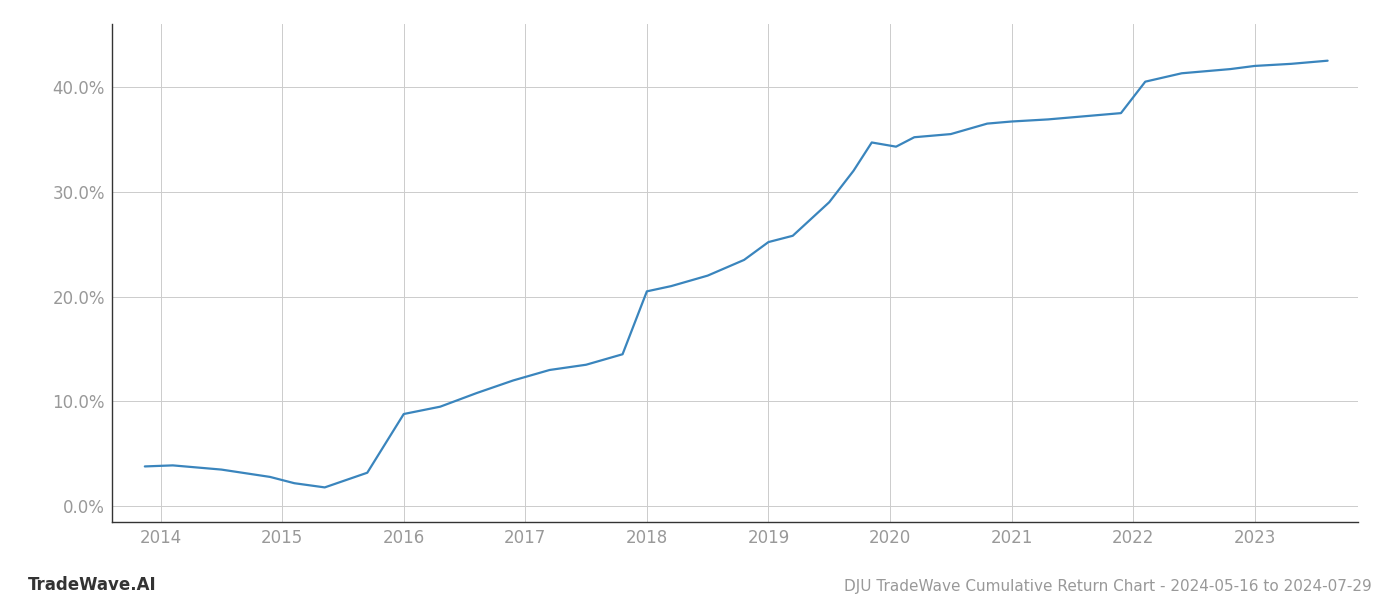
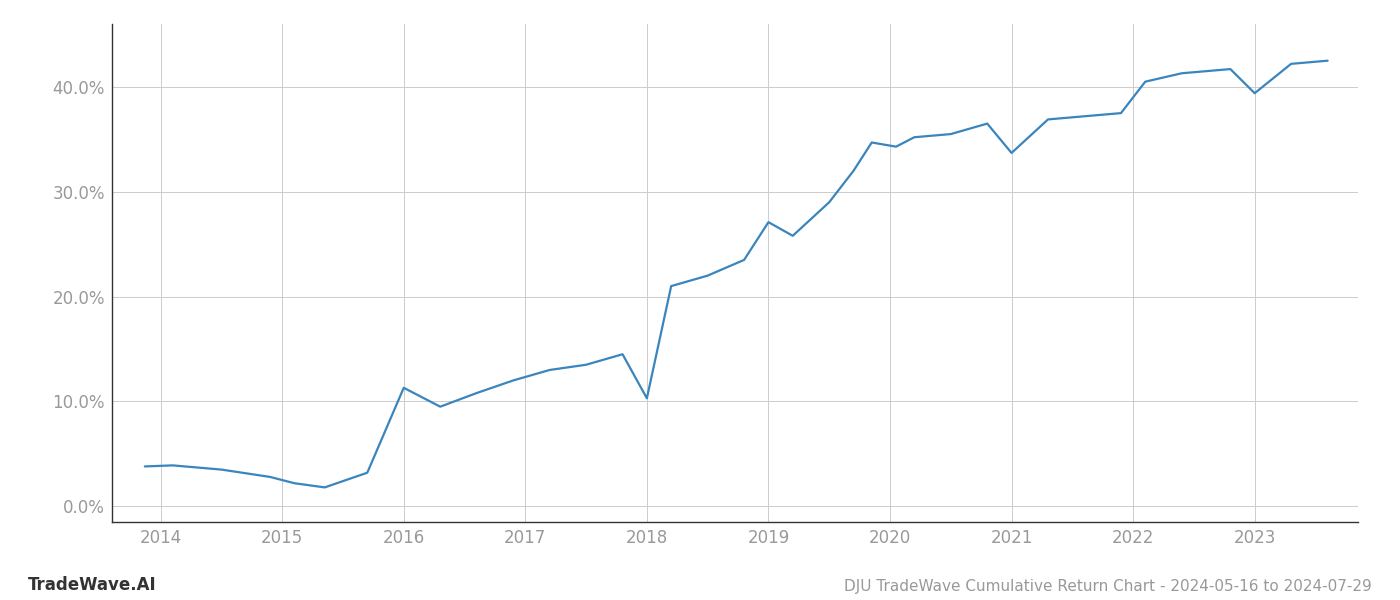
2016: 8.8% -> 11.3%
2018: 20.5% -> 10.3%
2019: 25.2% -> 27.1%
2021: 36.7% -> 33.7%
2023: 42.0% -> 39.4%
